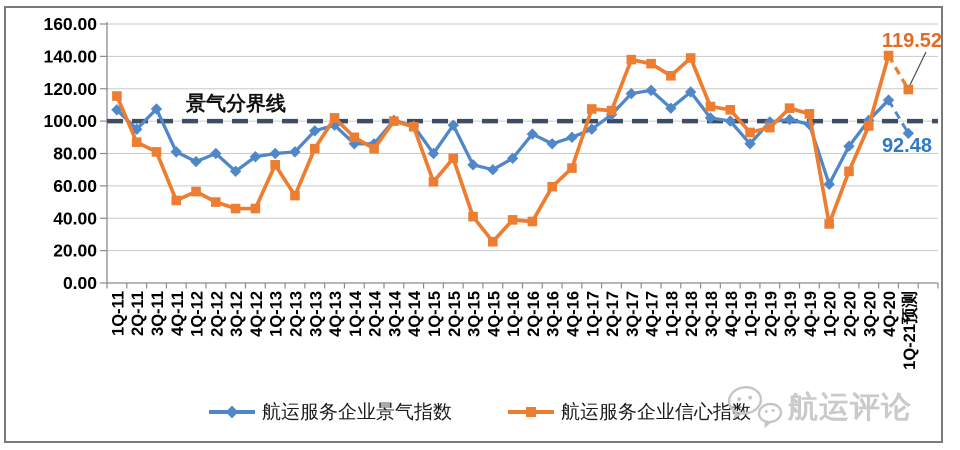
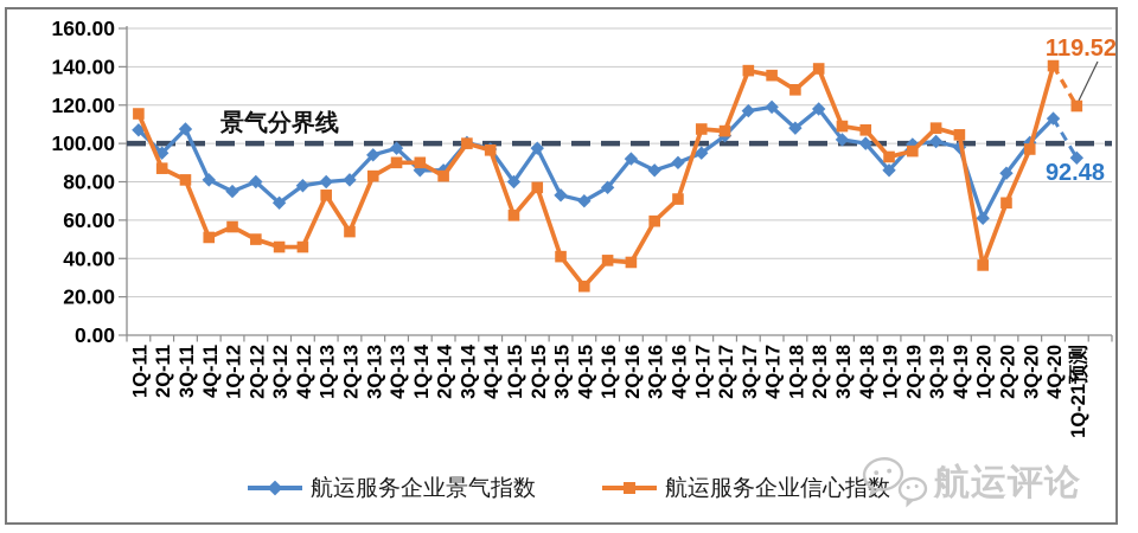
航运服务企业信心指数/4Q-13: 102 -> 90
